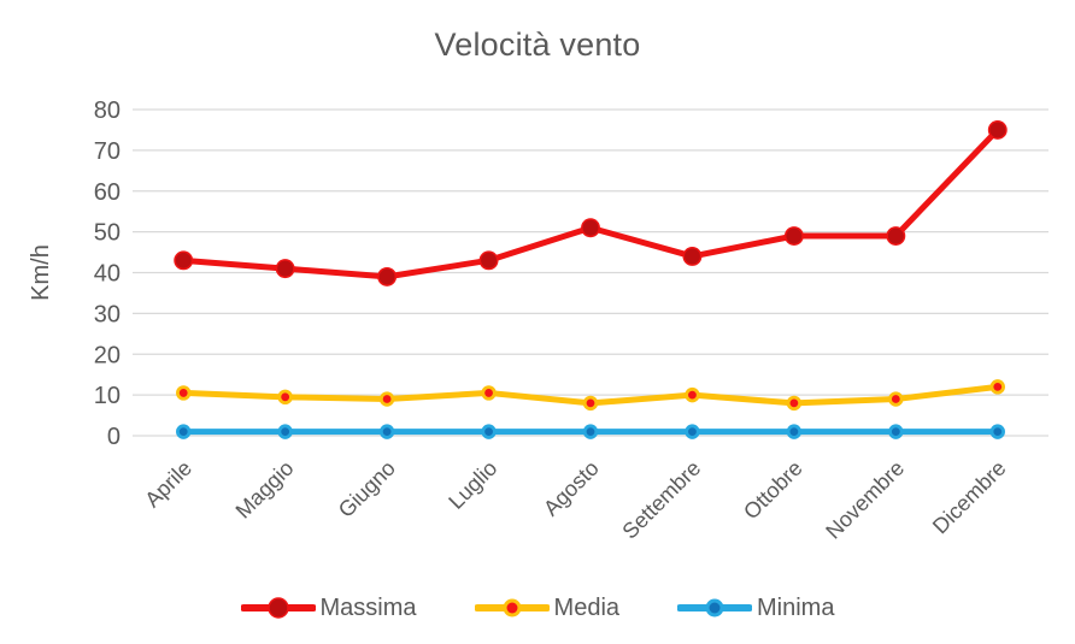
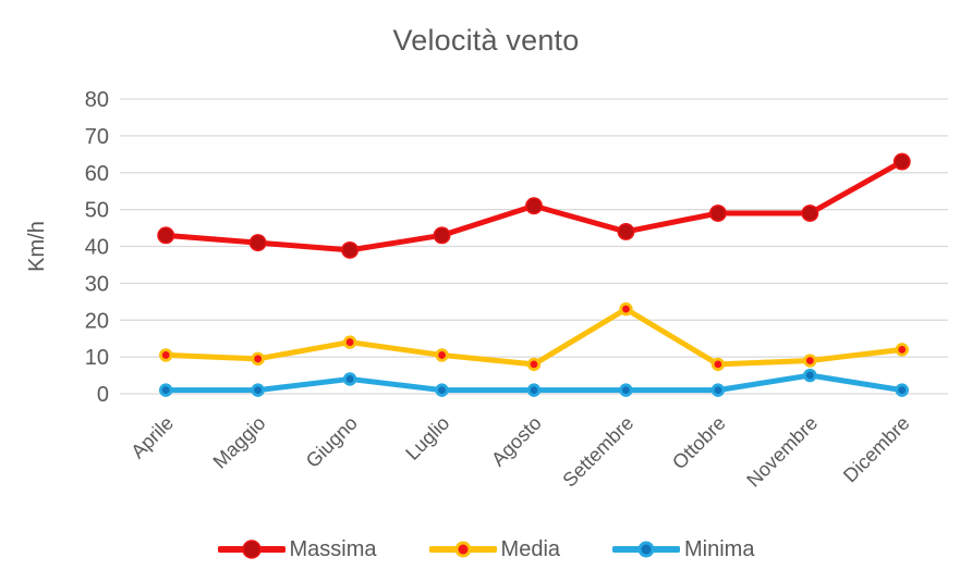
Media/Giugno: 9 -> 14
Minima/Giugno: 1 -> 4
Media/Settembre: 10 -> 23
Minima/Novembre: 1 -> 5
Massima/Dicembre: 75 -> 63
